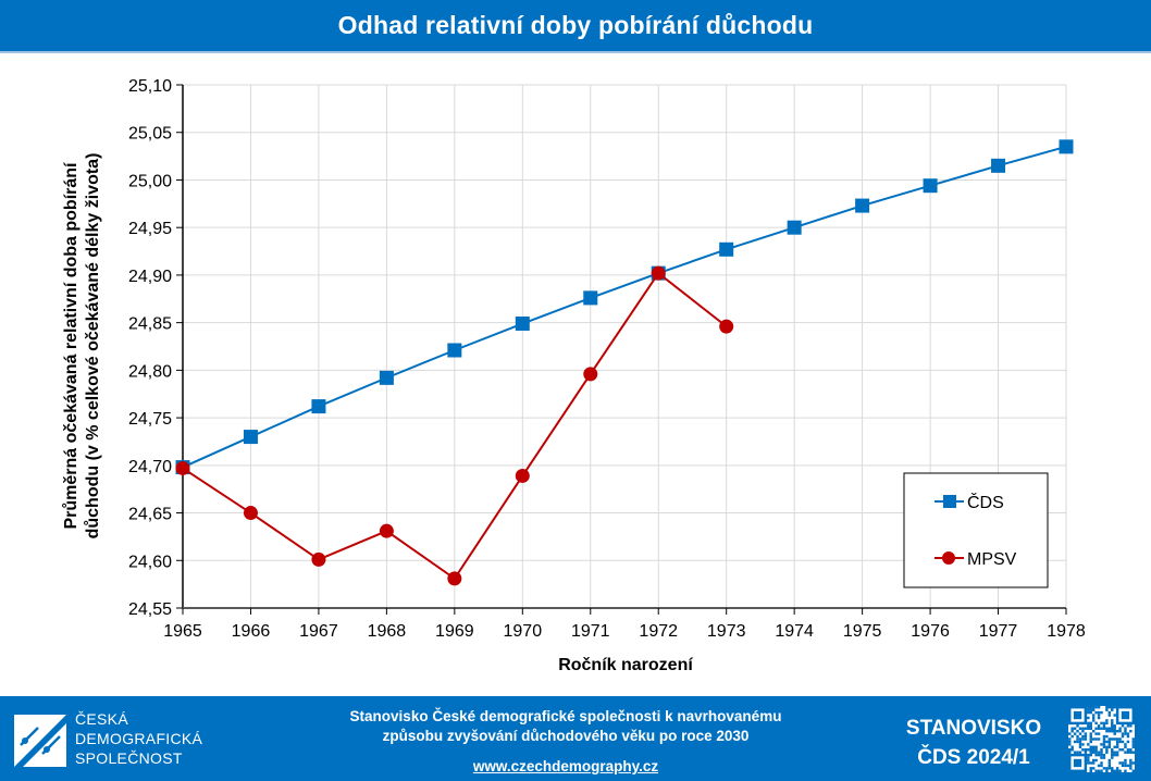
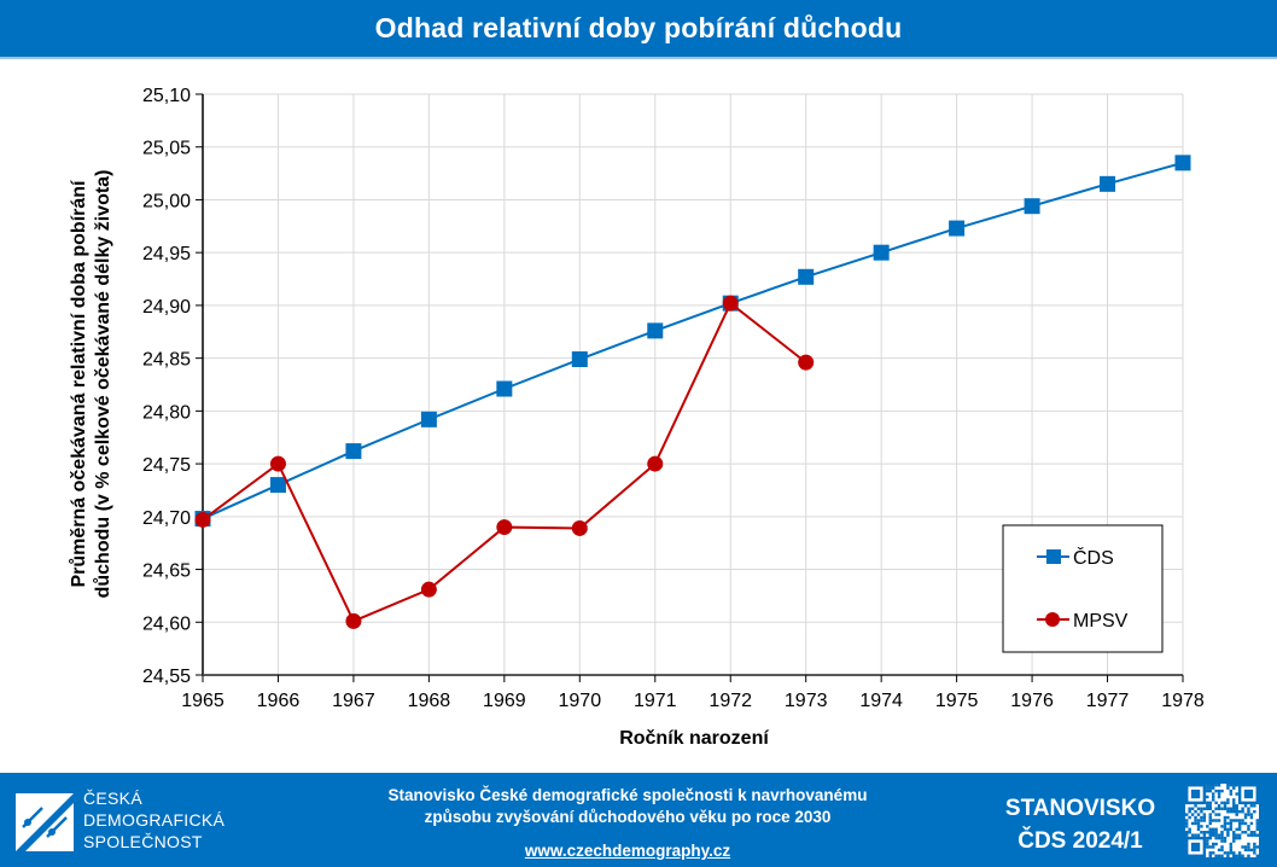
MPSV/1966: 24,65 -> 24,75
MPSV/1969: 24,58 -> 24,69
MPSV/1971: 24,80 -> 24,75
